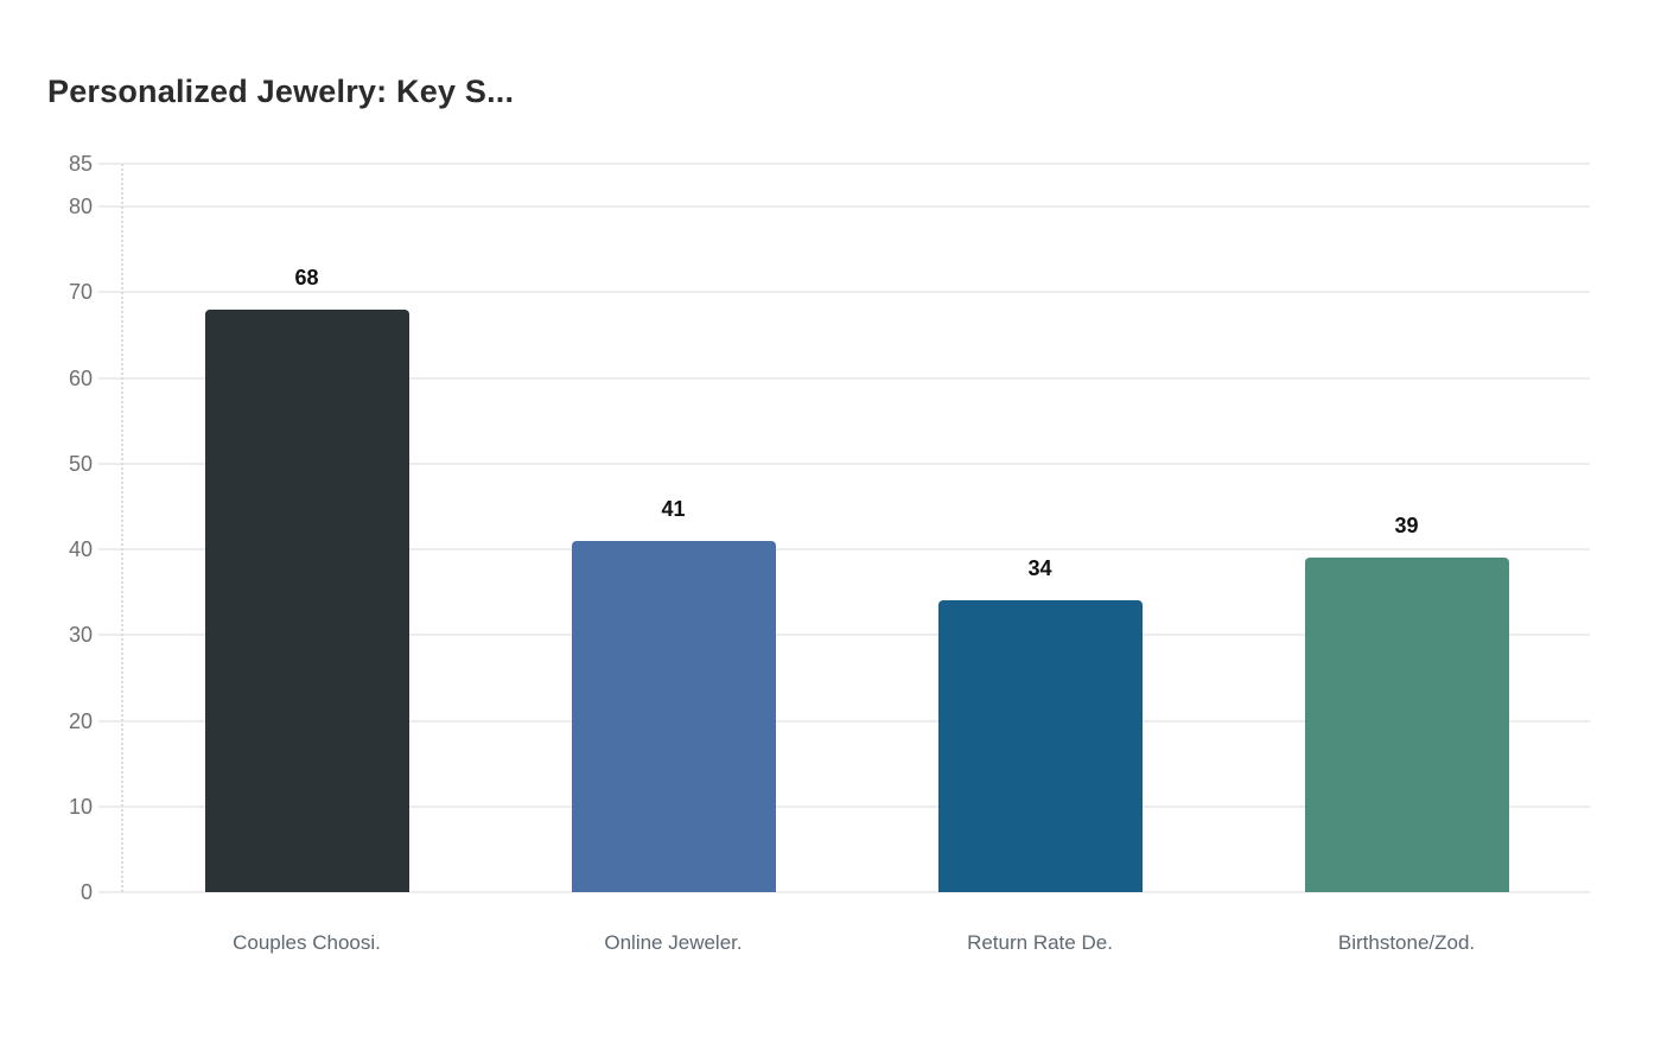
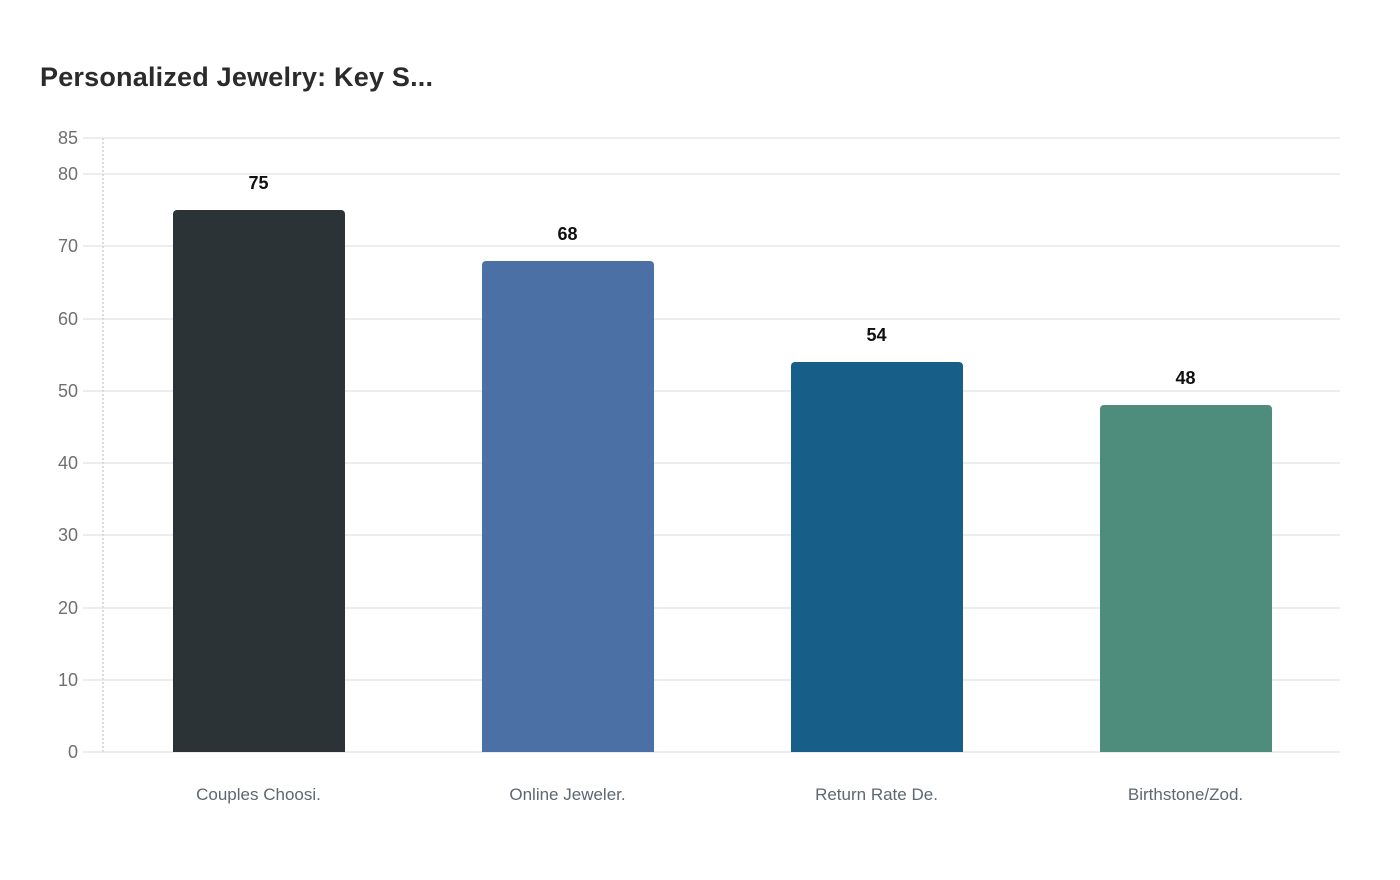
Couples Choosi.: 68 -> 75
Online Jeweler.: 41 -> 68
Return Rate De.: 34 -> 54
Birthstone/Zod.: 39 -> 48
